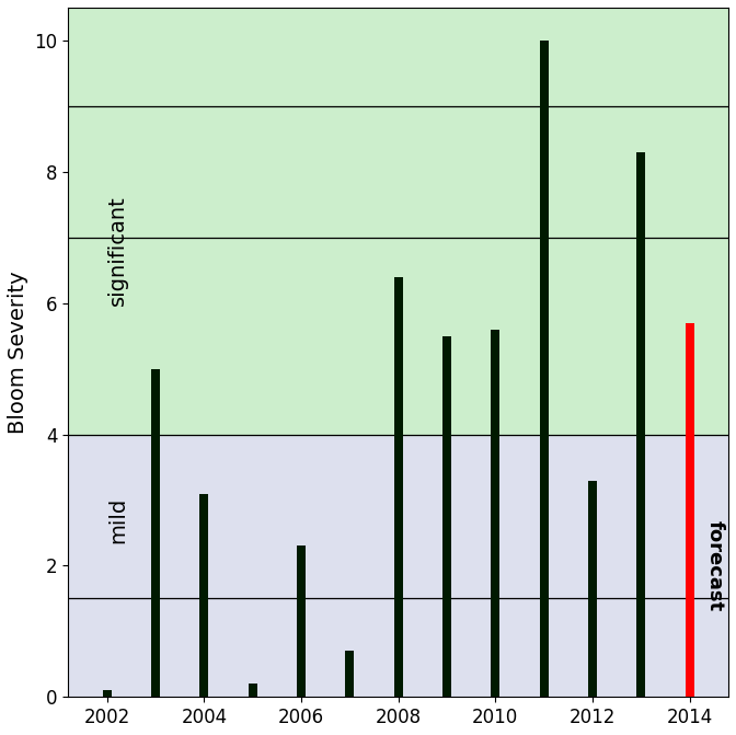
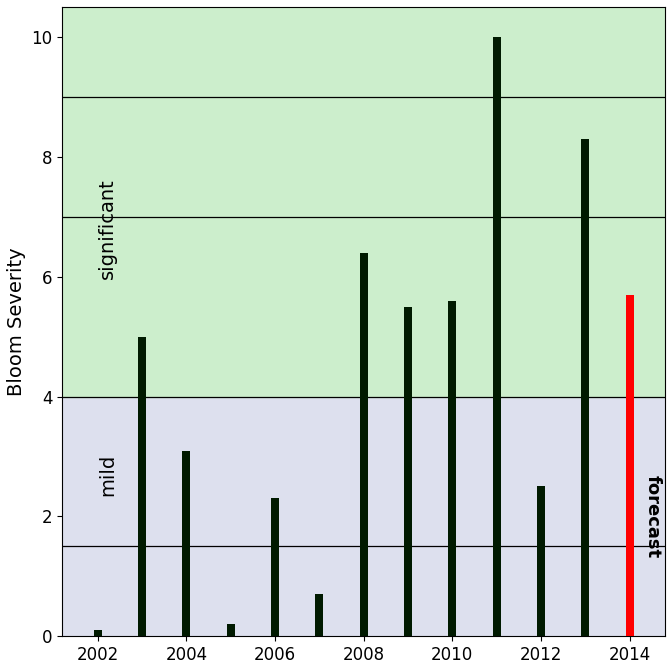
2012: 3.3 -> 2.5
